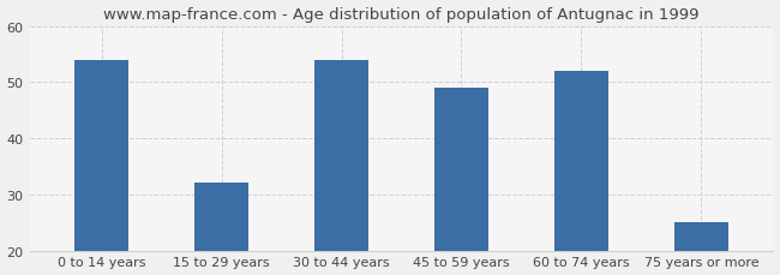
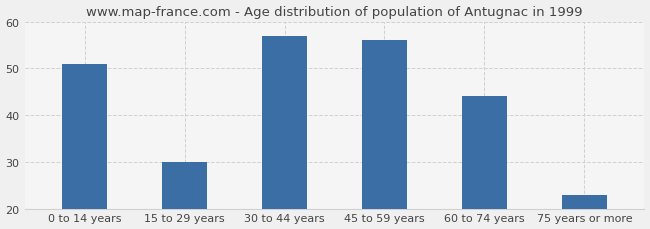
0 to 14 years: 54 -> 51
15 to 29 years: 32 -> 30
30 to 44 years: 54 -> 57
45 to 59 years: 49 -> 56
60 to 74 years: 52 -> 44
75 years or more: 25 -> 23
